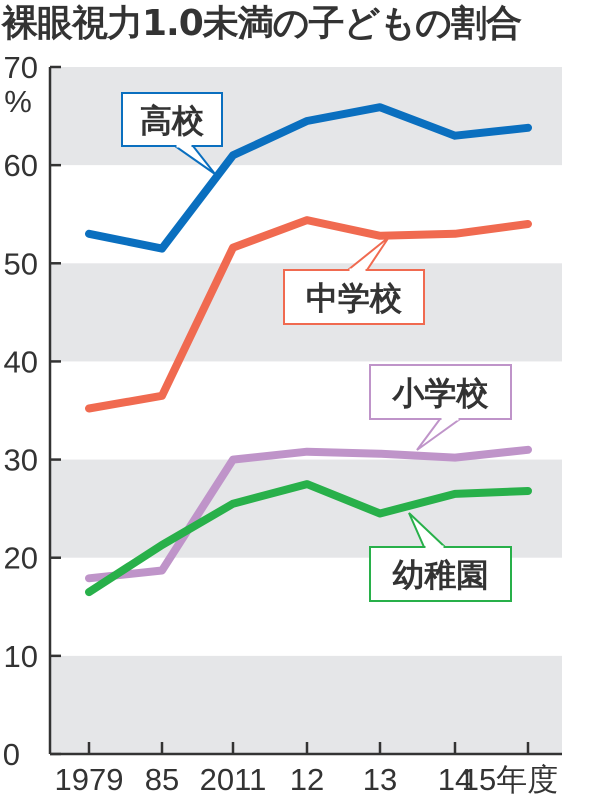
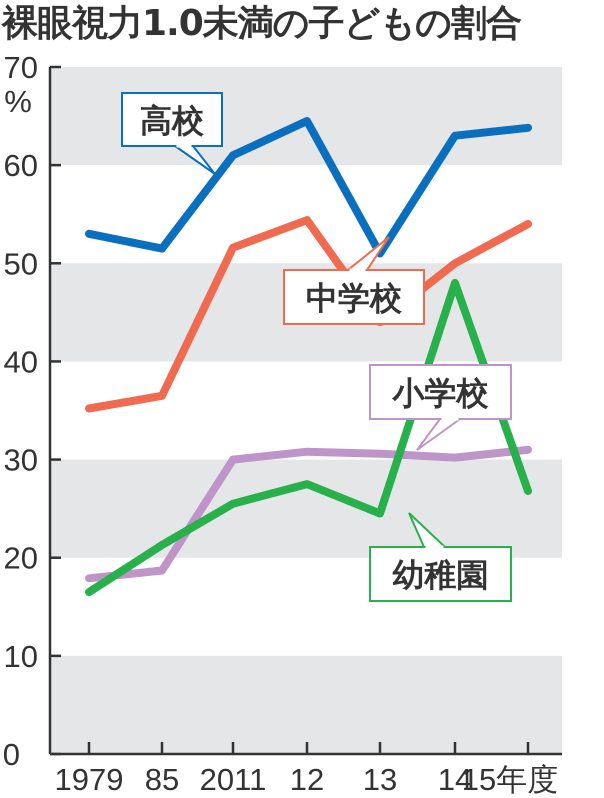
高校/13: 66 -> 51
中学校/13: 53 -> 44
中学校/14: 53 -> 50
幼稚園/14: 26 -> 48
